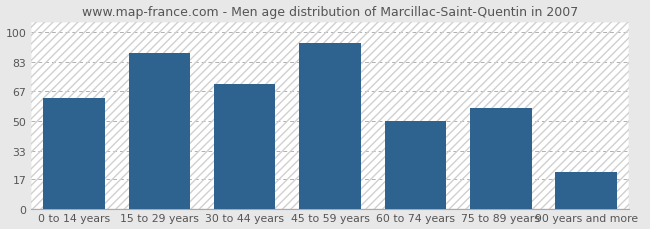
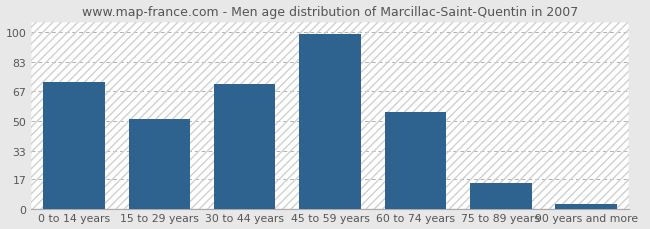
0 to 14 years: 63 -> 72
15 to 29 years: 88 -> 51
45 to 59 years: 94 -> 99
60 to 74 years: 50 -> 55
75 to 89 years: 57 -> 15
90 years and more: 21 -> 3
